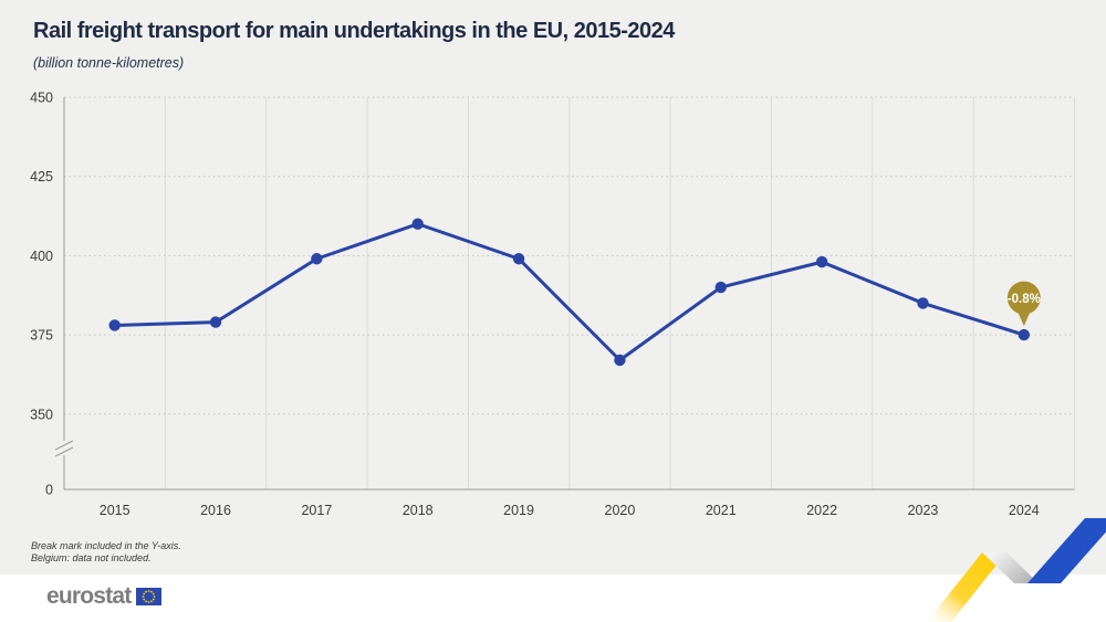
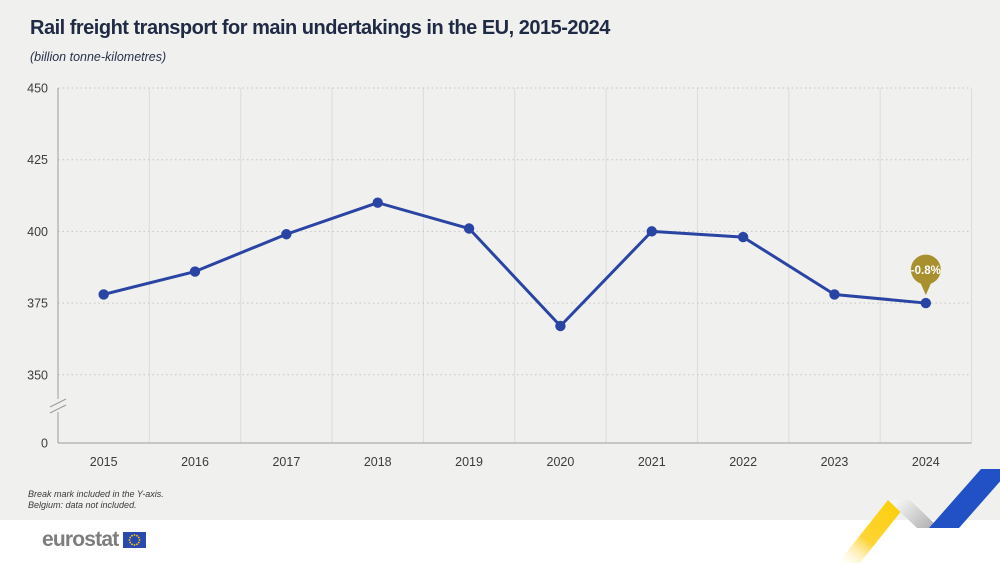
2016: 379 -> 386
2019: 399 -> 401
2021: 390 -> 400
2023: 385 -> 378
